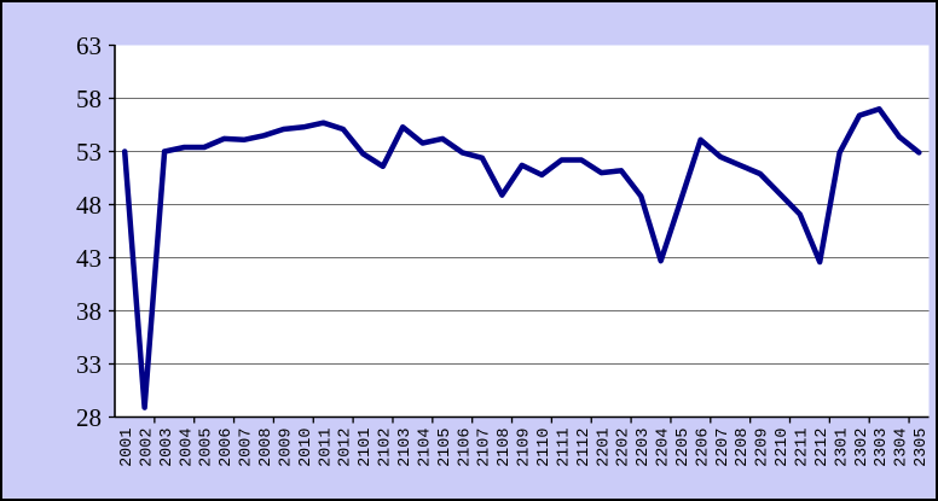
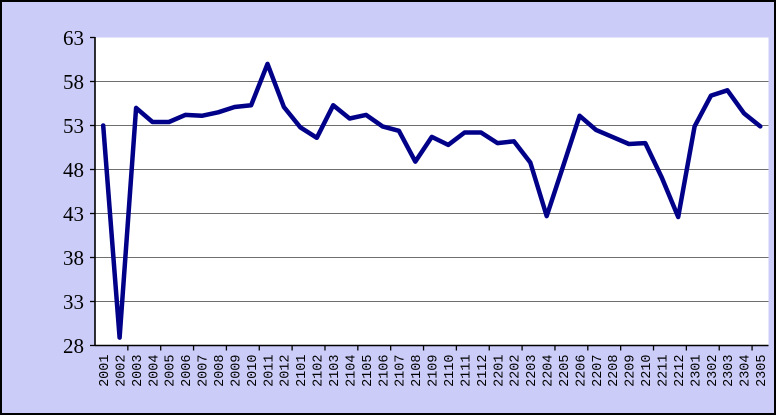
2003: 53 -> 55
2011: 56 -> 60
2210: 49 -> 51
